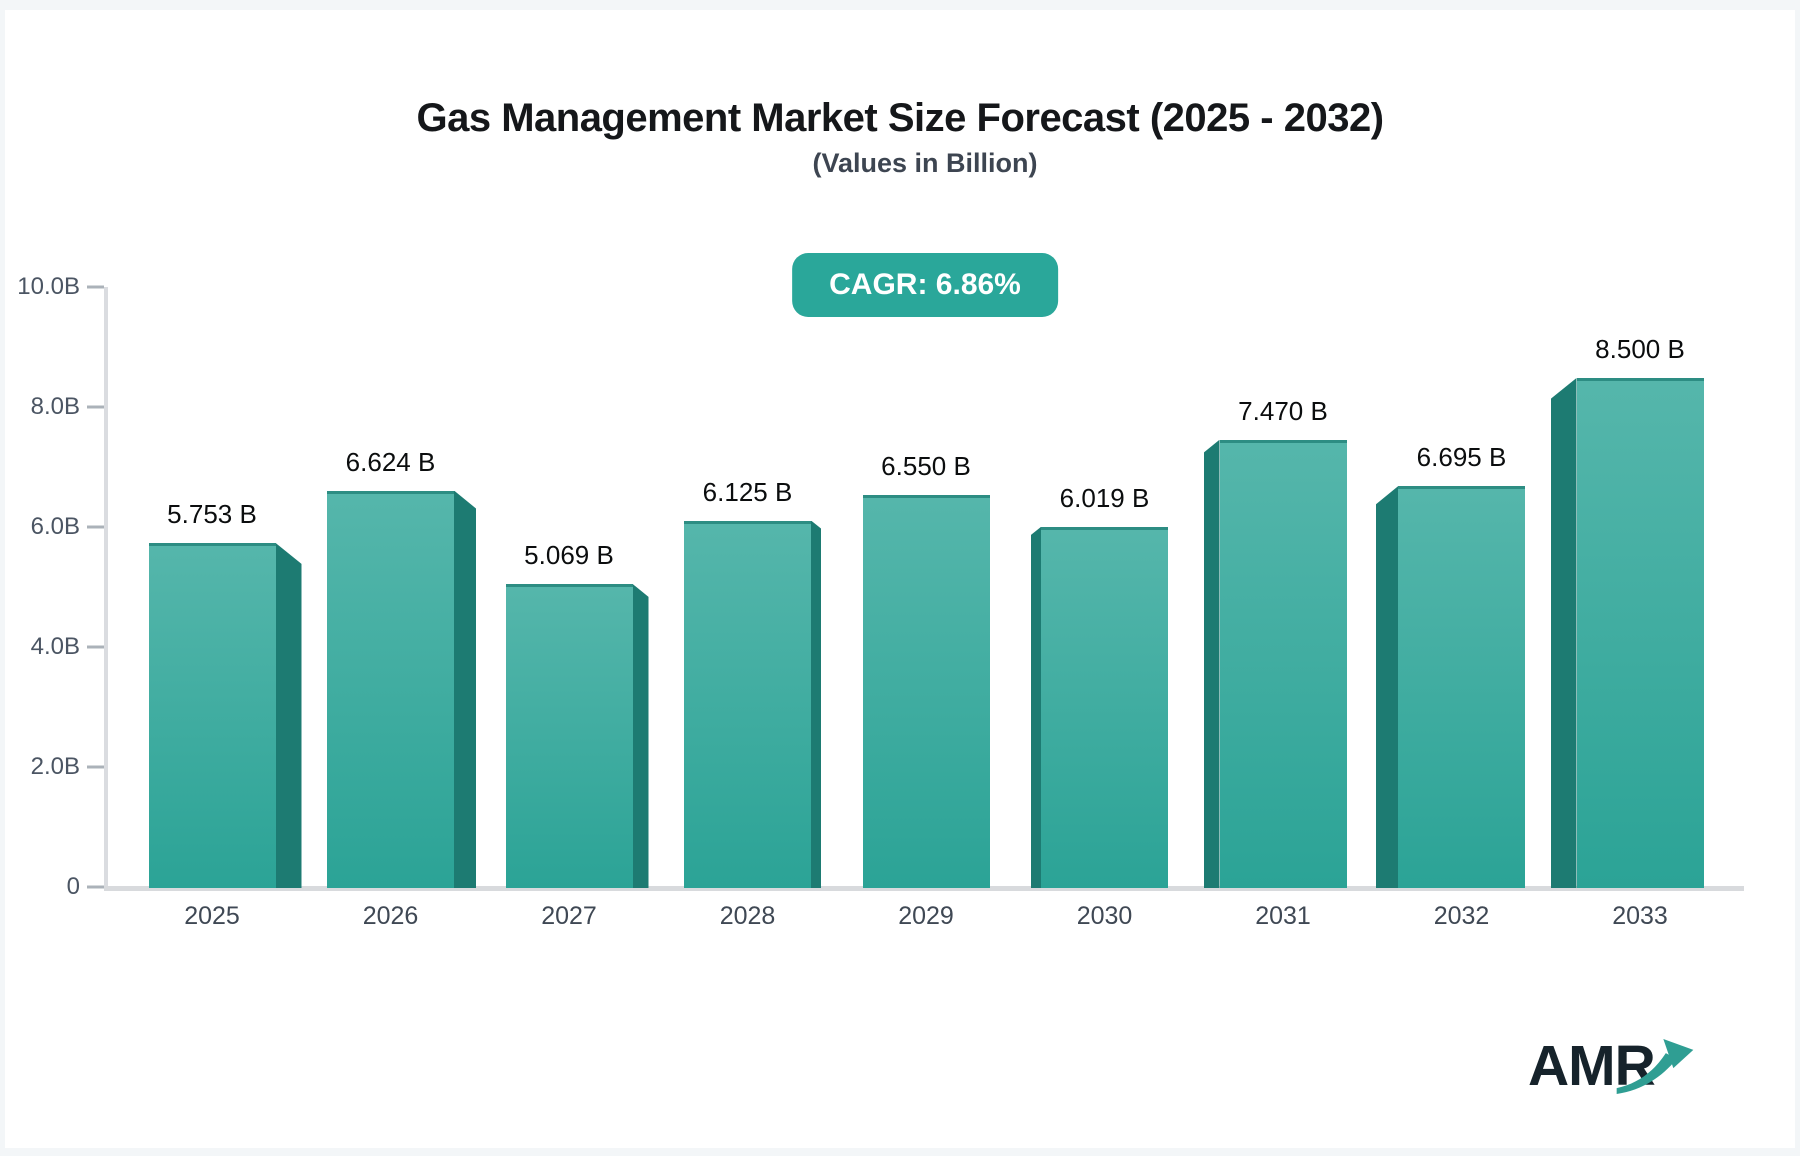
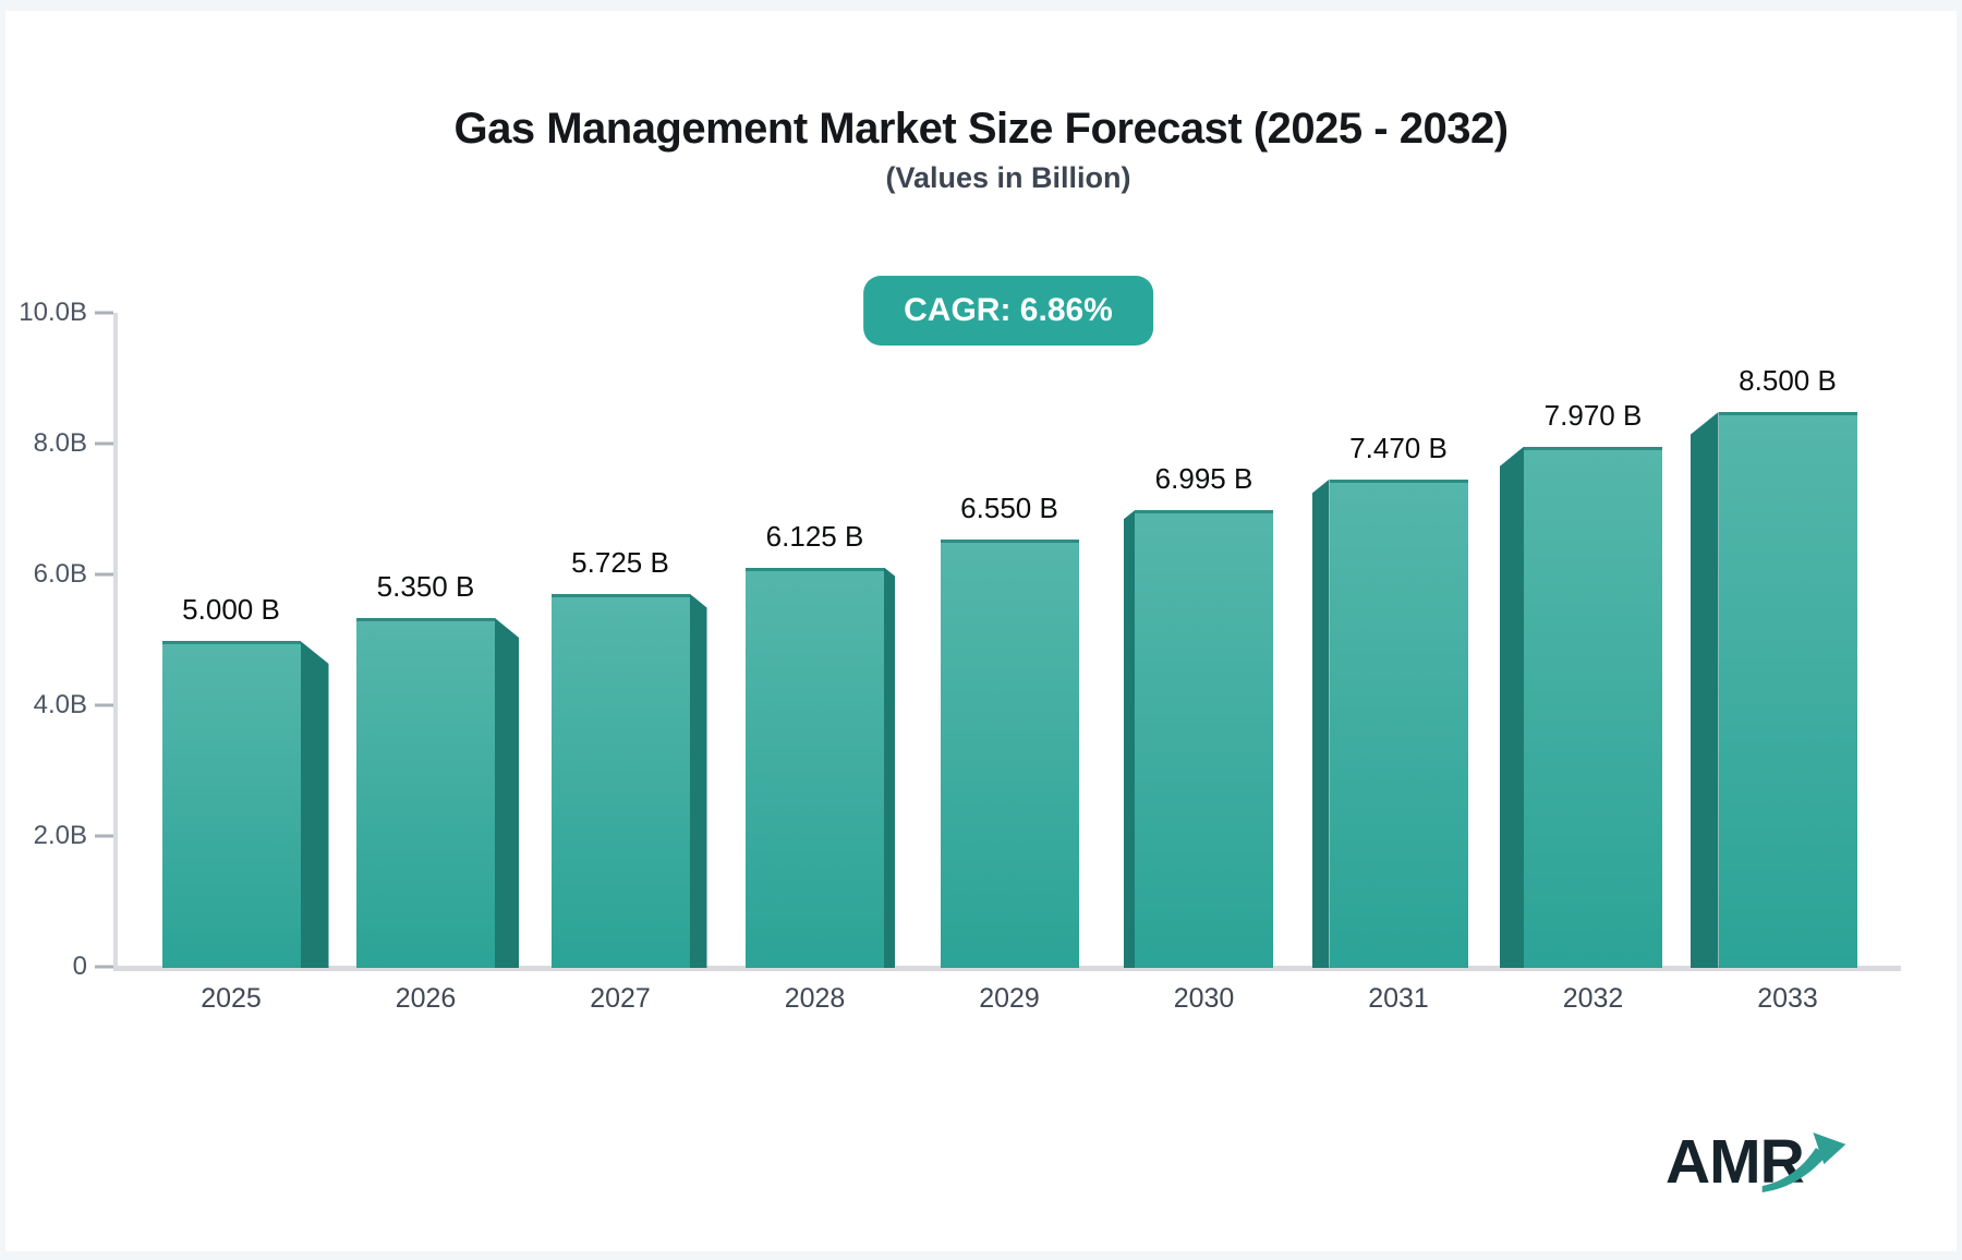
2025: 5.753 -> 5.000
2026: 6.624 -> 5.350
2027: 5.069 -> 5.725
2030: 6.019 -> 6.995
2032: 6.695 -> 7.970
